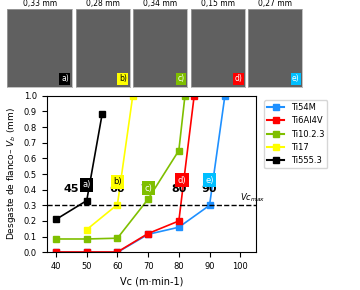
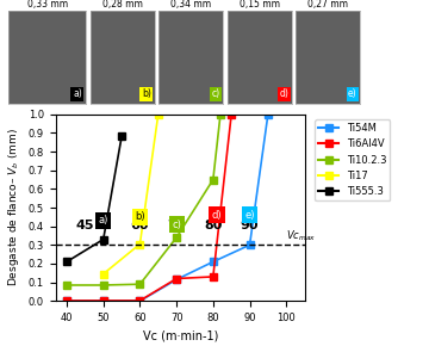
Ti54M/80: 0.16 -> 0.21
Ti6Al4V/80: 0.20 -> 0.13
